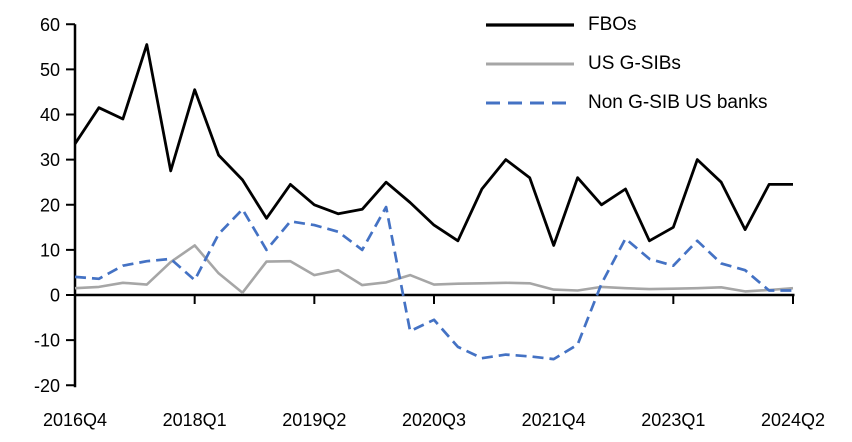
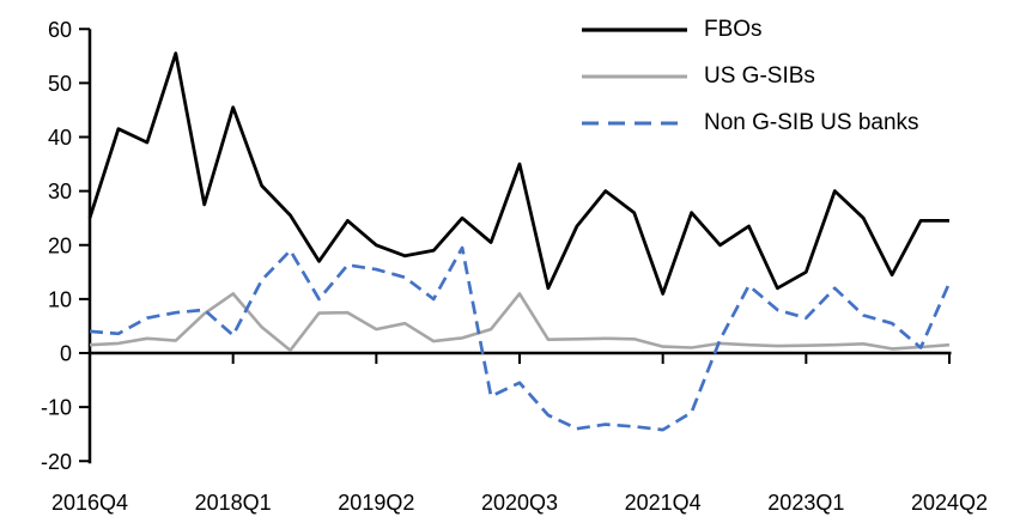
FBOs/2016Q4: 34 -> 25
FBOs/2020Q3: 16 -> 35
US G-SIBs/2020Q3: 2 -> 11
Non G-SIB US banks/2024Q2: 1 -> 13
